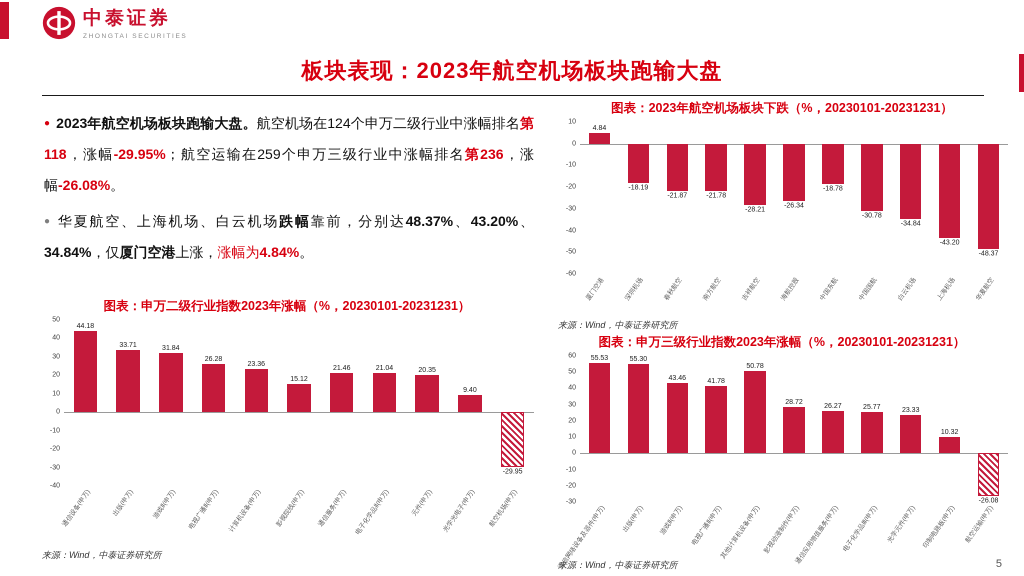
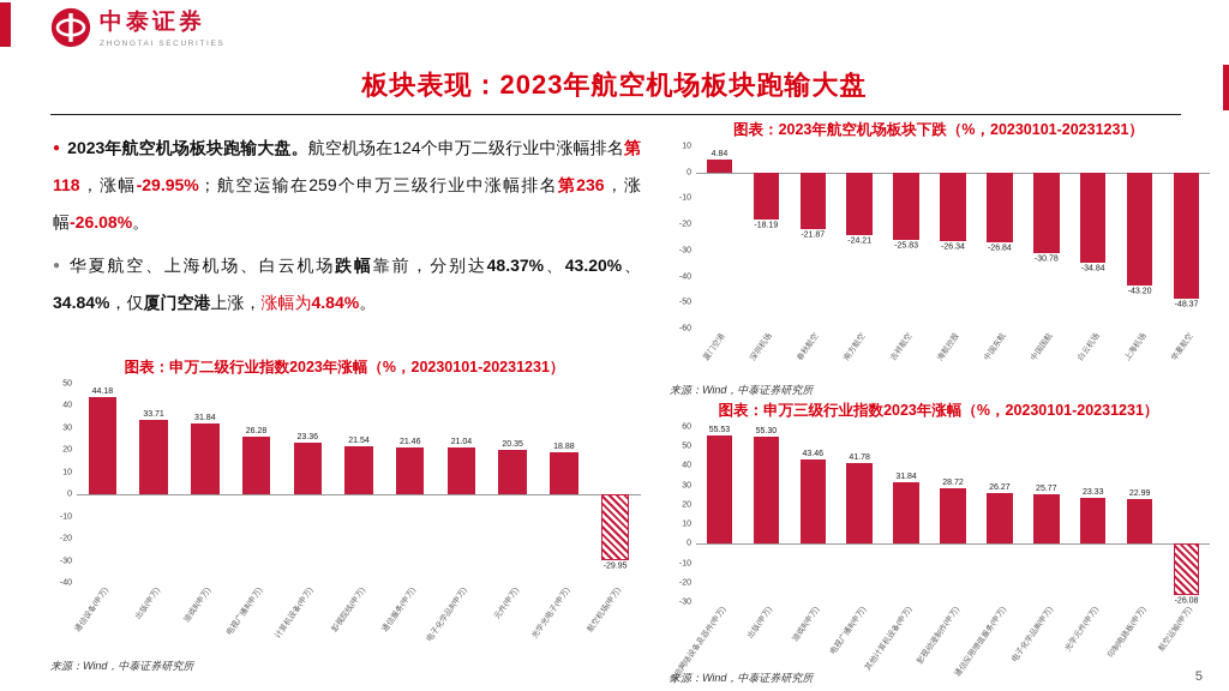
图表：申万二级行业指数2023年涨幅（%，20230101-20231231）/影视院线(申万): 15.12 -> 21.54
图表：申万二级行业指数2023年涨幅（%，20230101-20231231）/光学光电子(申万): 9.40 -> 18.88
图表：2023年航空机场板块下跌（%，20230101-20231231）/南方航空: -21.78 -> -24.21
图表：2023年航空机场板块下跌（%，20230101-20231231）/吉祥航空: -28.21 -> -25.83
图表：2023年航空机场板块下跌（%，20230101-20231231）/中国东航: -18.78 -> -26.84
图表：申万三级行业指数2023年涨幅（%，20230101-20231231）/其他计算机设备(申万): 50.78 -> 31.84
图表：申万三级行业指数2023年涨幅（%，20230101-20231231）/印制电路板(申万): 10.32 -> 22.99
